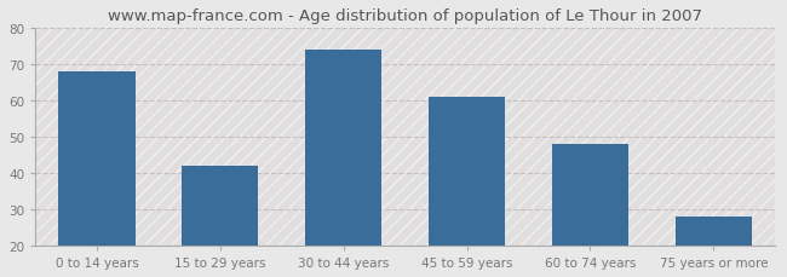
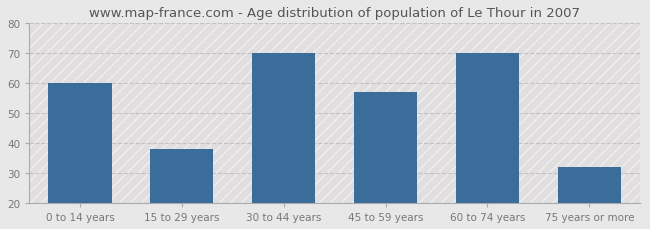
0 to 14 years: 68 -> 60
15 to 29 years: 42 -> 38
30 to 44 years: 74 -> 70
45 to 59 years: 61 -> 57
60 to 74 years: 48 -> 70
75 years or more: 28 -> 32
